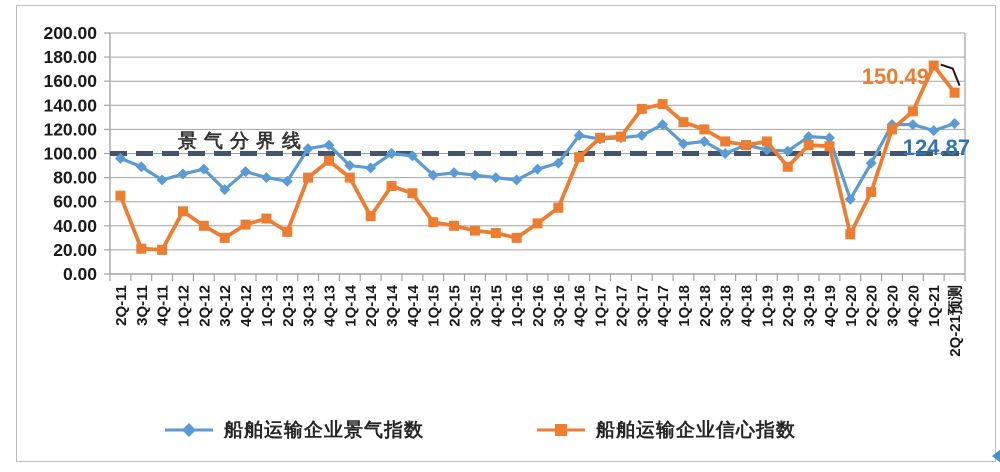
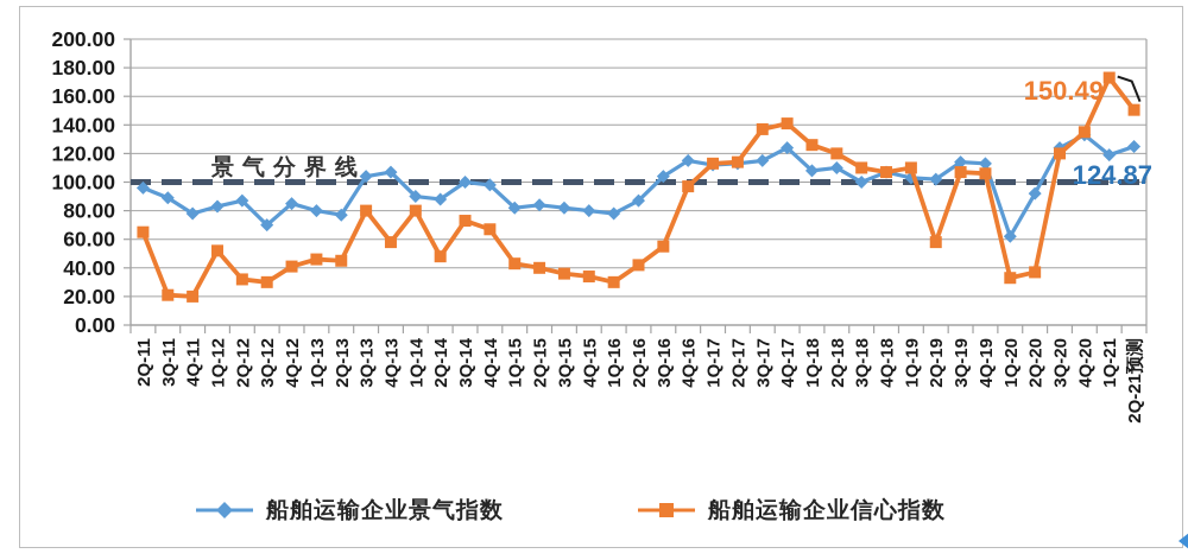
船舶运输企业信心指数/2Q-12: 40 -> 32
船舶运输企业信心指数/2Q-13: 35 -> 45
船舶运输企业信心指数/4Q-13: 94 -> 58
船舶运输企业景气指数/3Q-16: 92 -> 104
船舶运输企业信心指数/2Q-19: 89 -> 58
船舶运输企业信心指数/2Q-20: 68 -> 37
船舶运输企业景气指数/4Q-20: 124 -> 133
